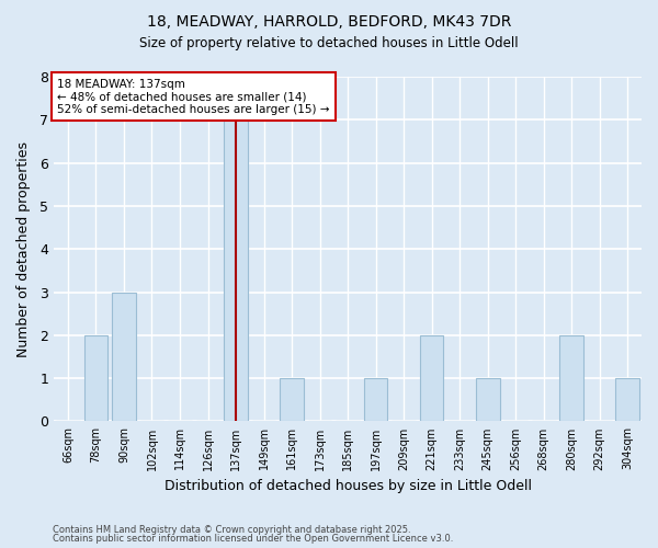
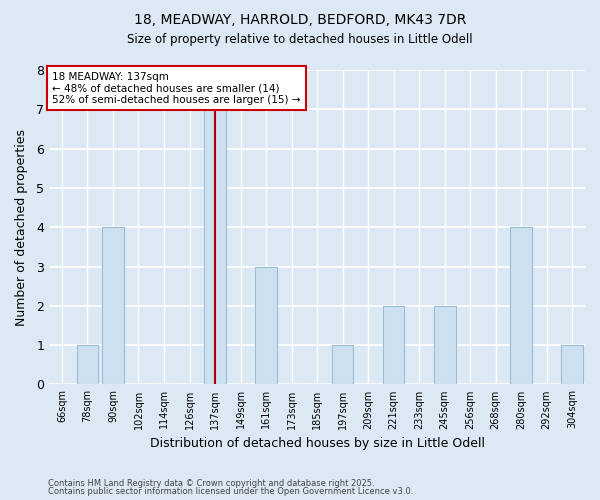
78sqm: 2 -> 1
90sqm: 3 -> 4
161sqm: 1 -> 3
245sqm: 1 -> 2
280sqm: 2 -> 4
